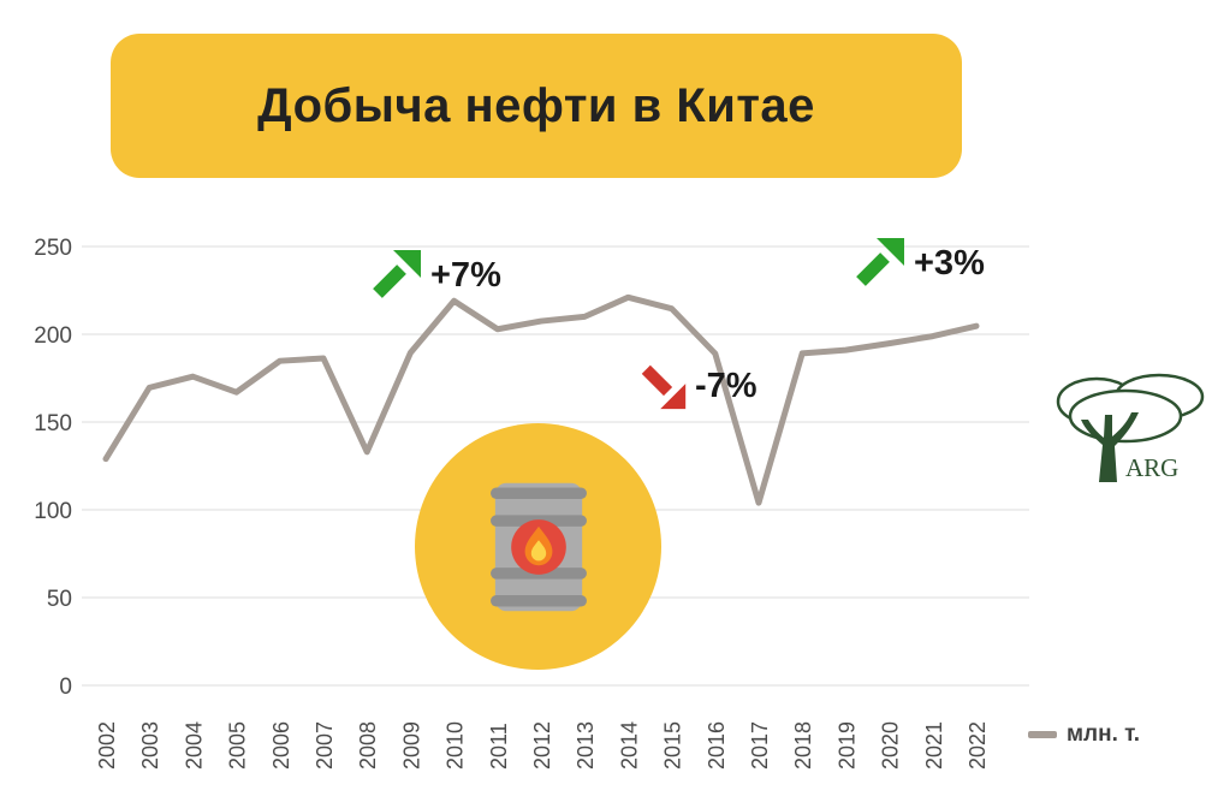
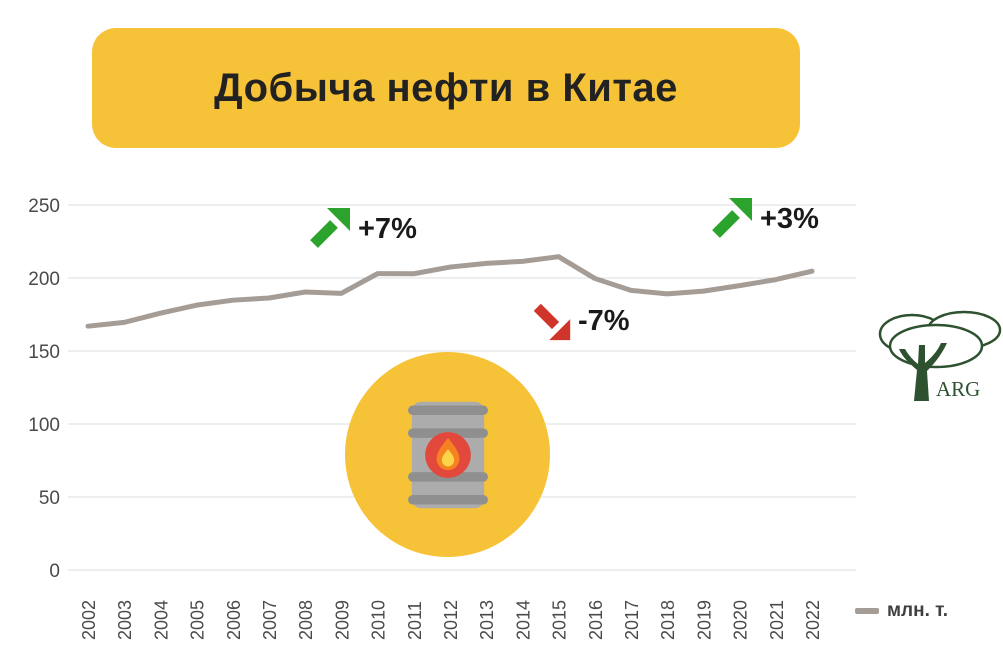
2002: 129 -> 167
2005: 167 -> 181
2008: 133 -> 190
2010: 219 -> 203
2014: 221 -> 211
2016: 189 -> 200
2017: 104 -> 192
